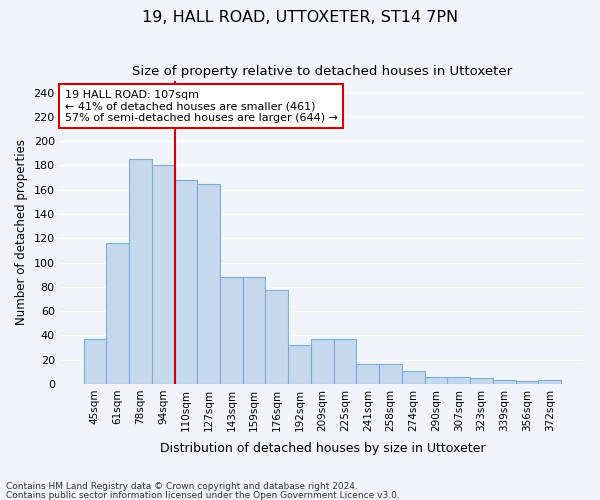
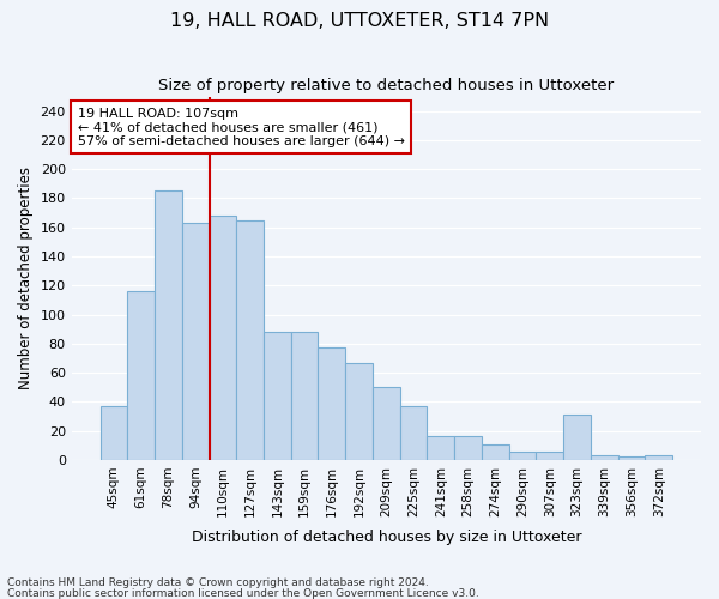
94sqm: 180 -> 163
192sqm: 32 -> 67
209sqm: 37 -> 50
323sqm: 5 -> 31
